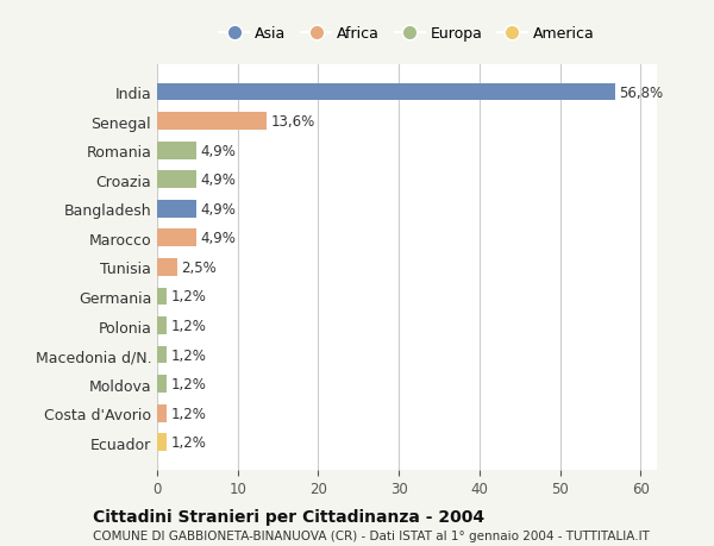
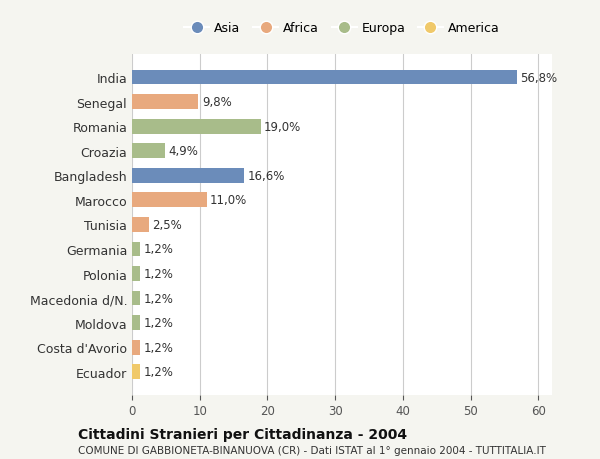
Senegal: 13,6% -> 9,8%
Romania: 4,9% -> 19,0%
Bangladesh: 4,9% -> 16,6%
Marocco: 4,9% -> 11,0%
